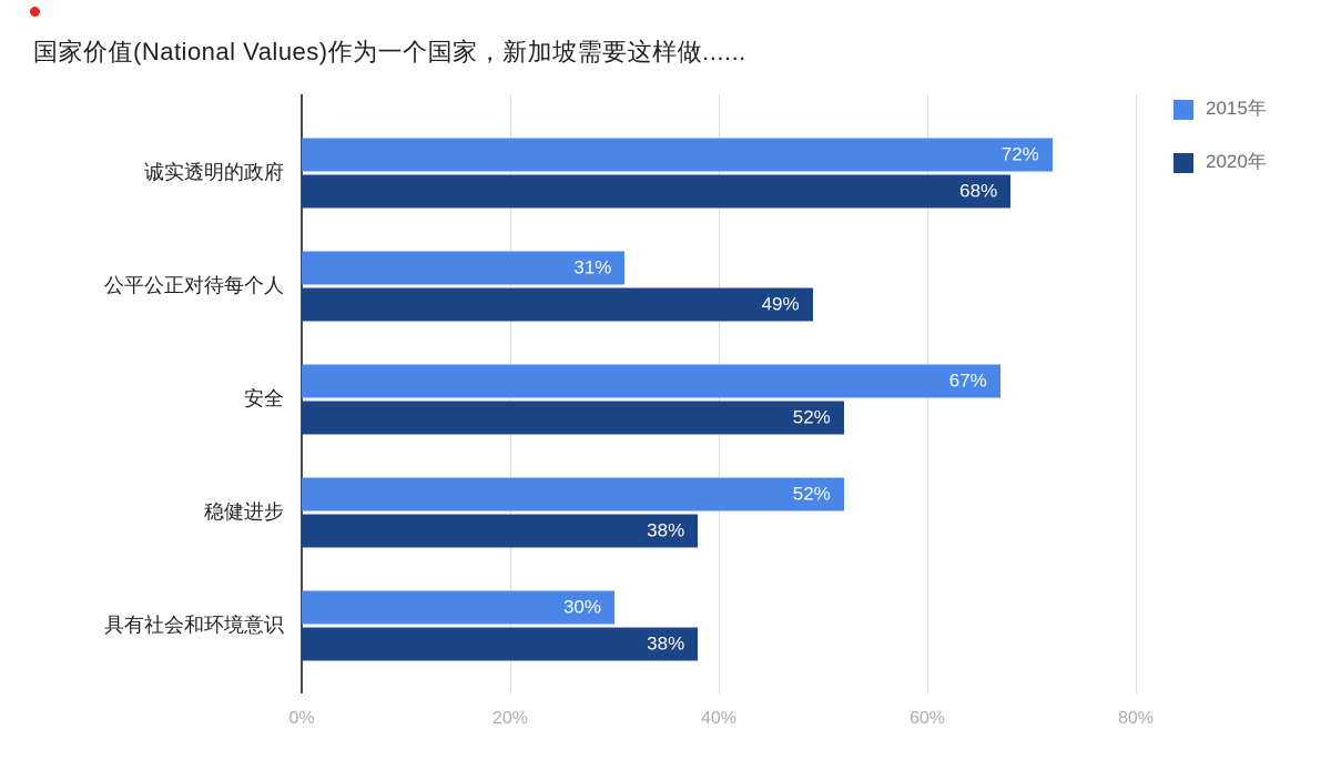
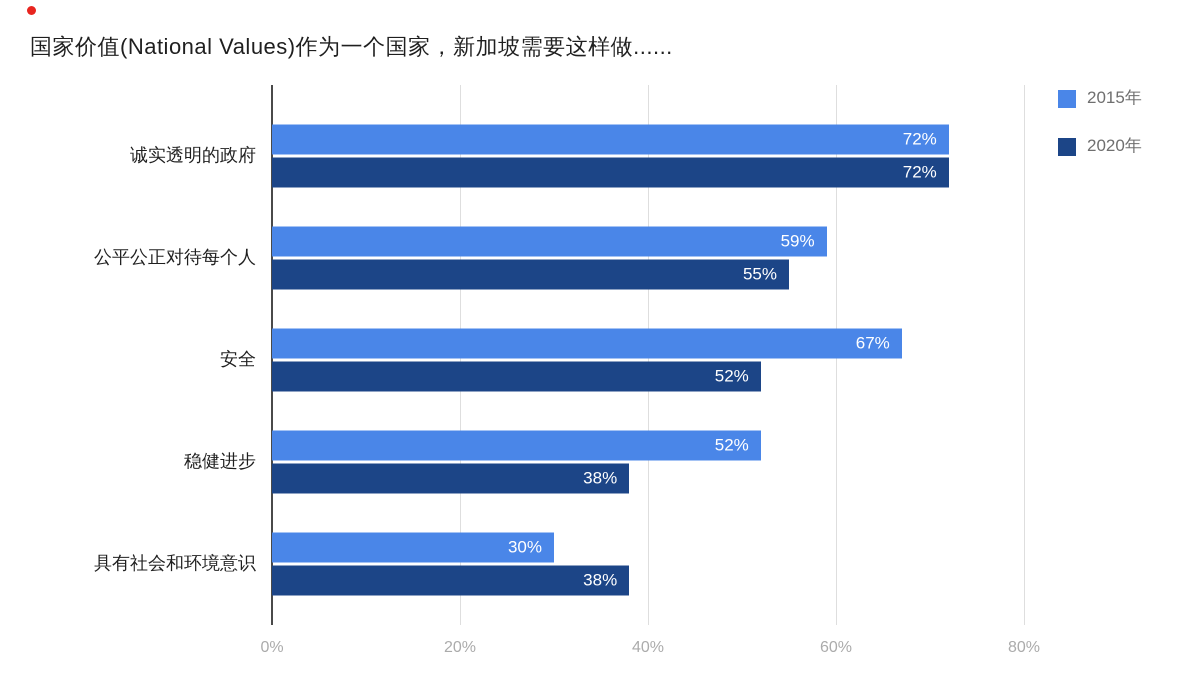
2020年/诚实透明的政府: 68% -> 72%
2015年/公平公正对待每个人: 31% -> 59%
2020年/公平公正对待每个人: 49% -> 55%
